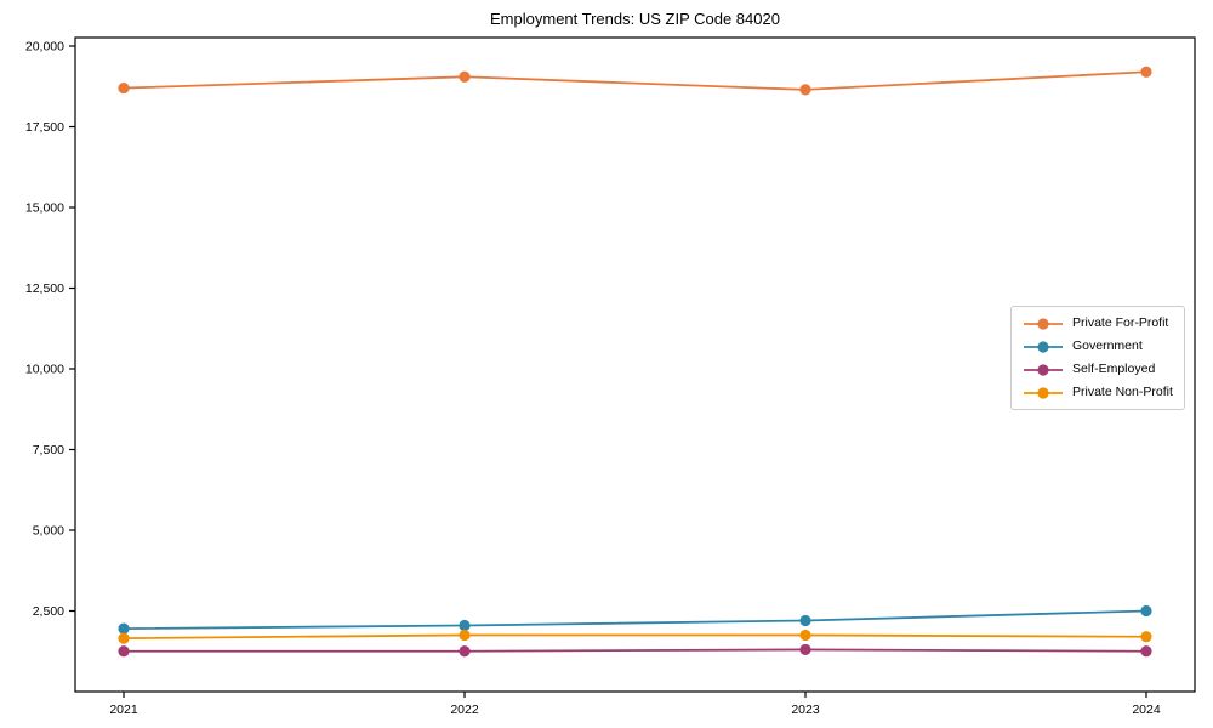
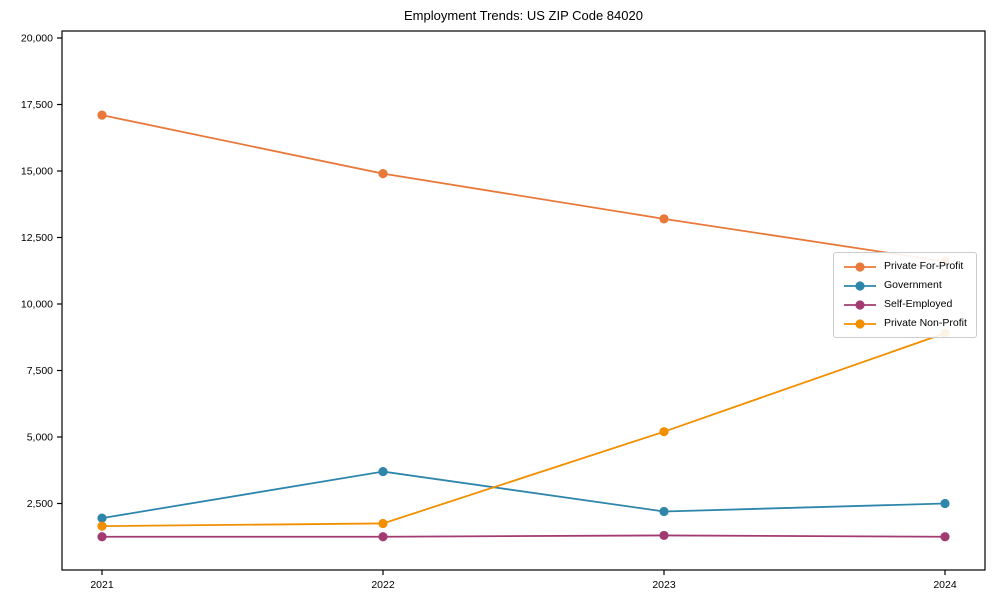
Private For-Profit/2021: 18700 -> 17100
Private For-Profit/2022: 19000 -> 14900
Government/2022: 2000 -> 3700
Private For-Profit/2023: 18600 -> 13200
Private Non-Profit/2023: 1800 -> 5200
Private For-Profit/2024: 19200 -> 11600
Private Non-Profit/2024: 1700 -> 8900
